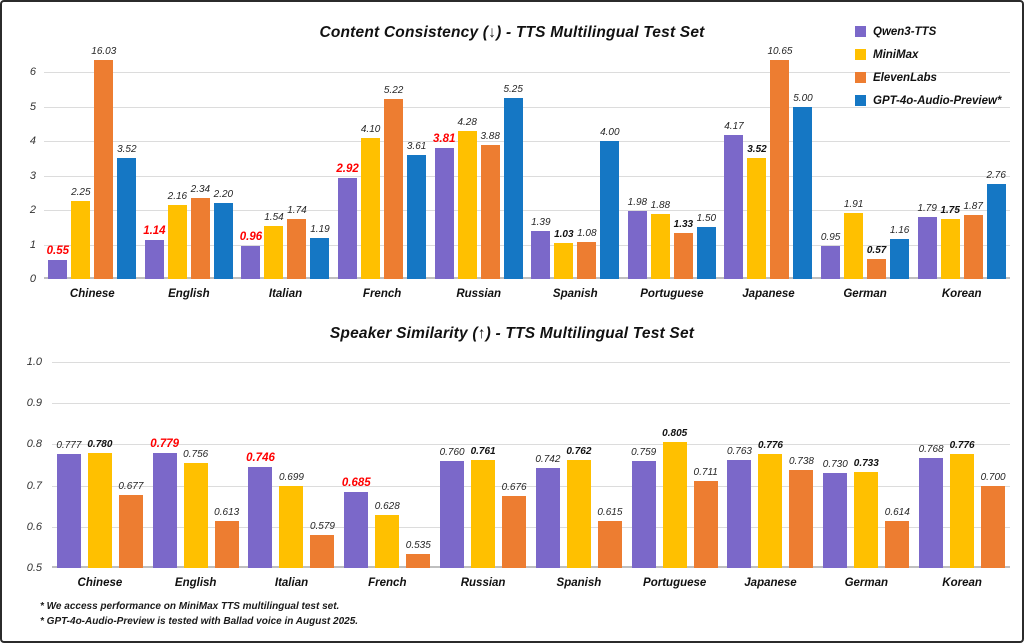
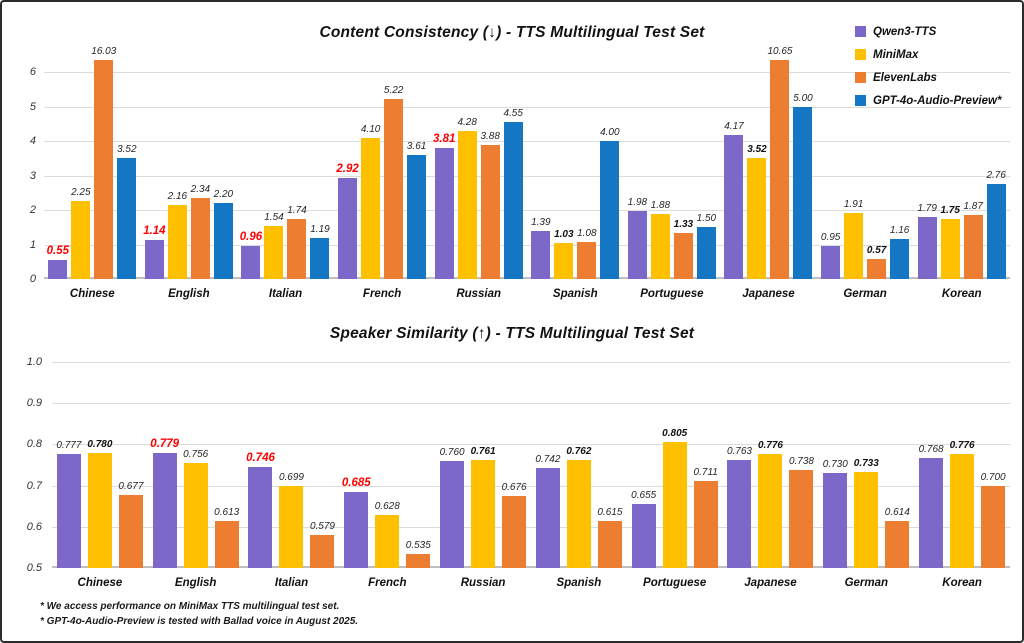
Content Consistency (↓) - TTS Multilingual Test Set/GPT-4o-Audio-Preview*/Russian: 5.25 -> 4.55
Speaker Similarity (↑) - TTS Multilingual Test Set/Qwen3-TTS/Portuguese: 0.759 -> 0.655
